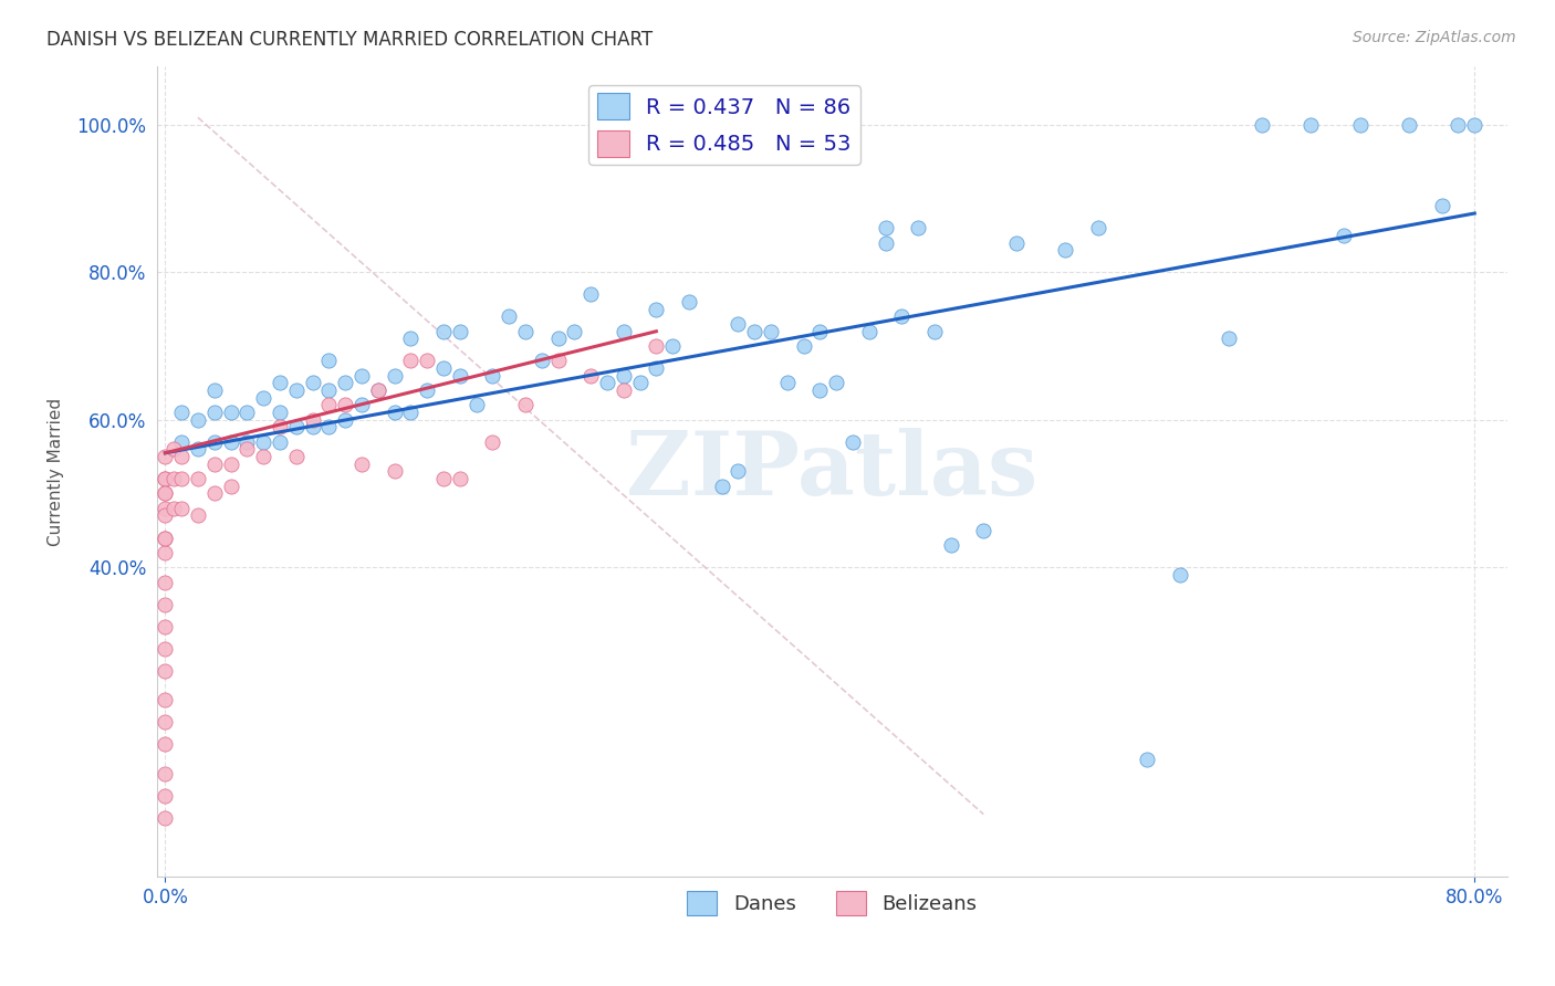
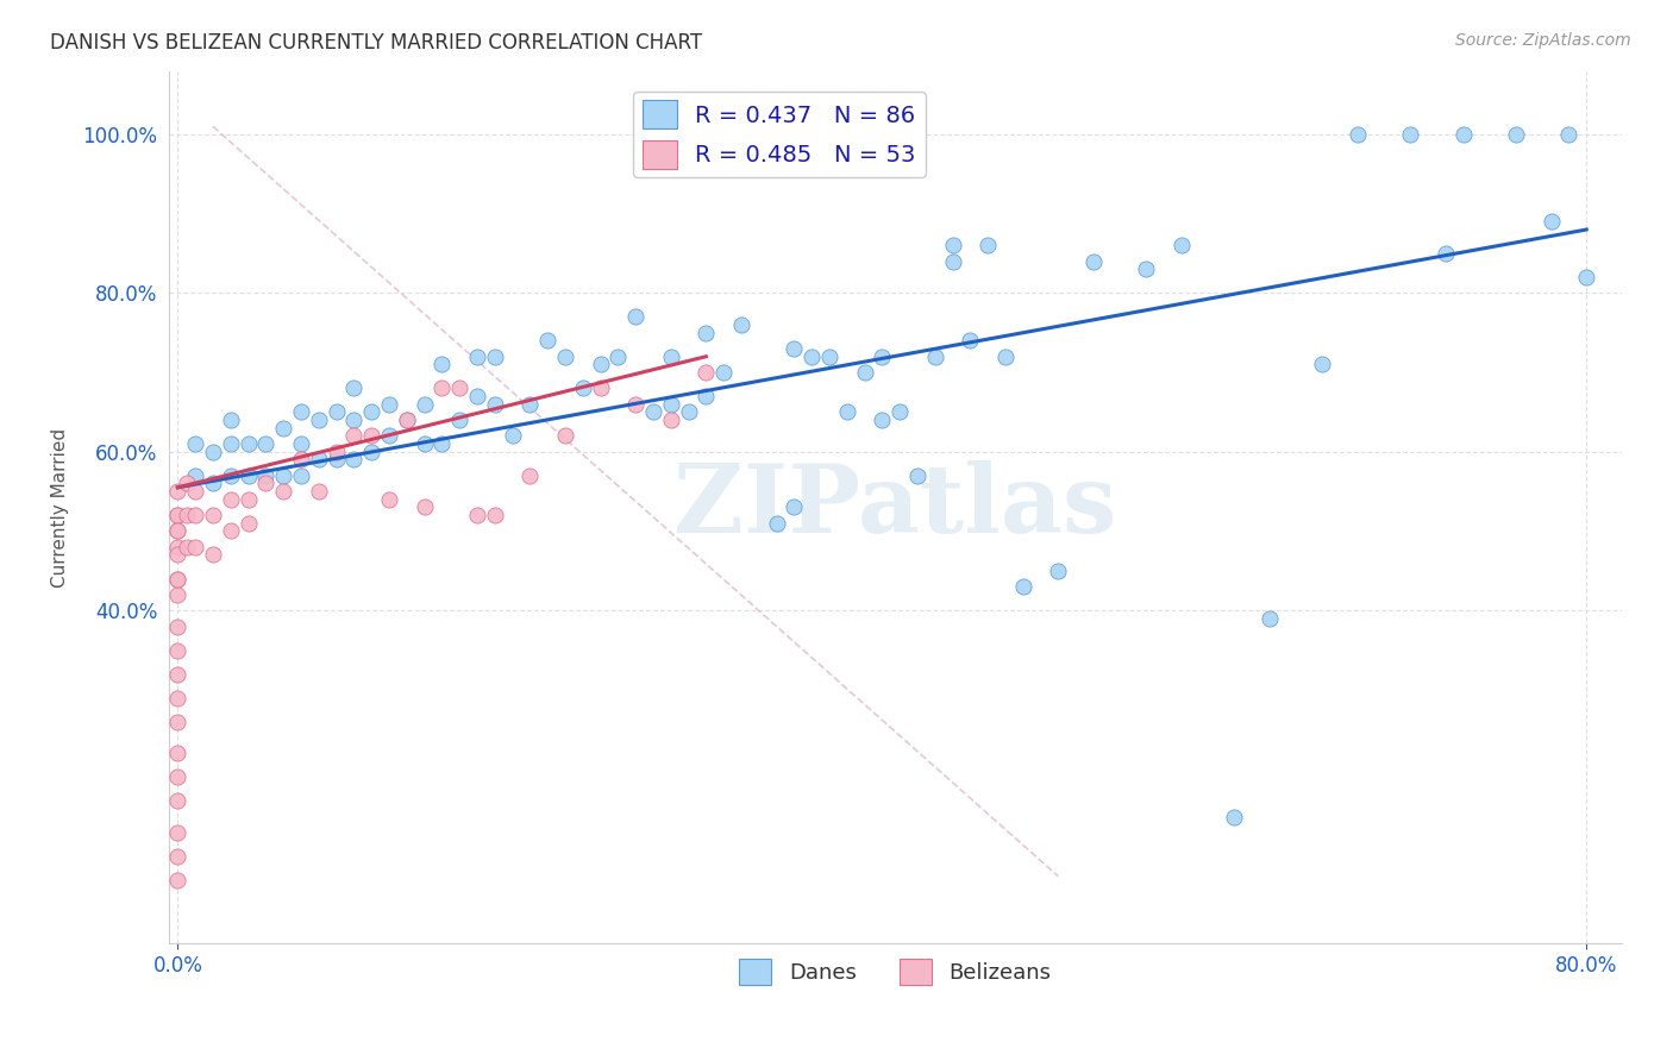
Danes/80.0%: 100% -> 82%
